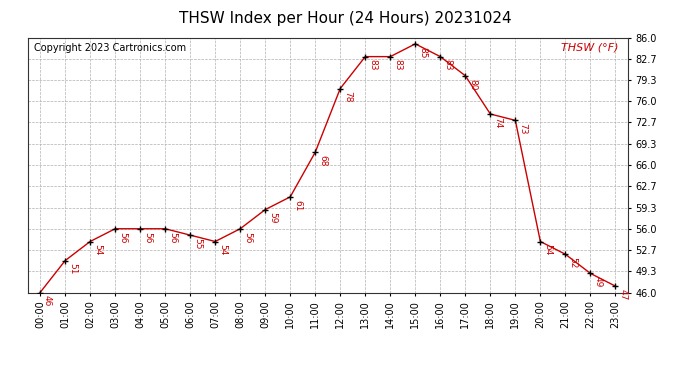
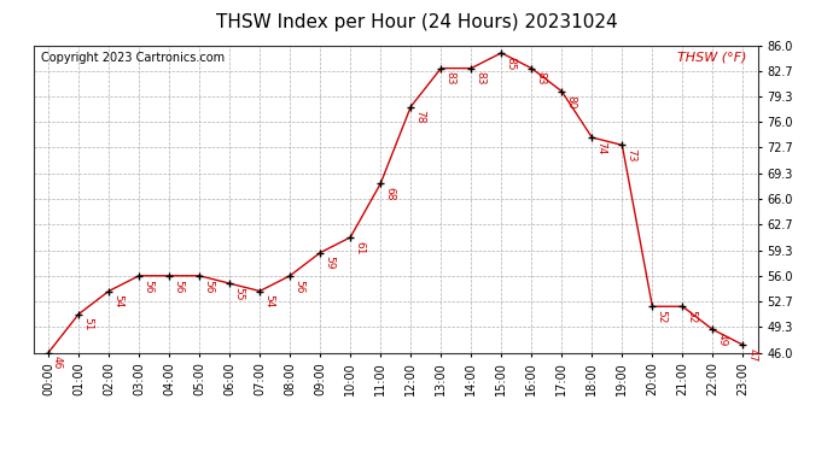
20:00: 54 -> 52
